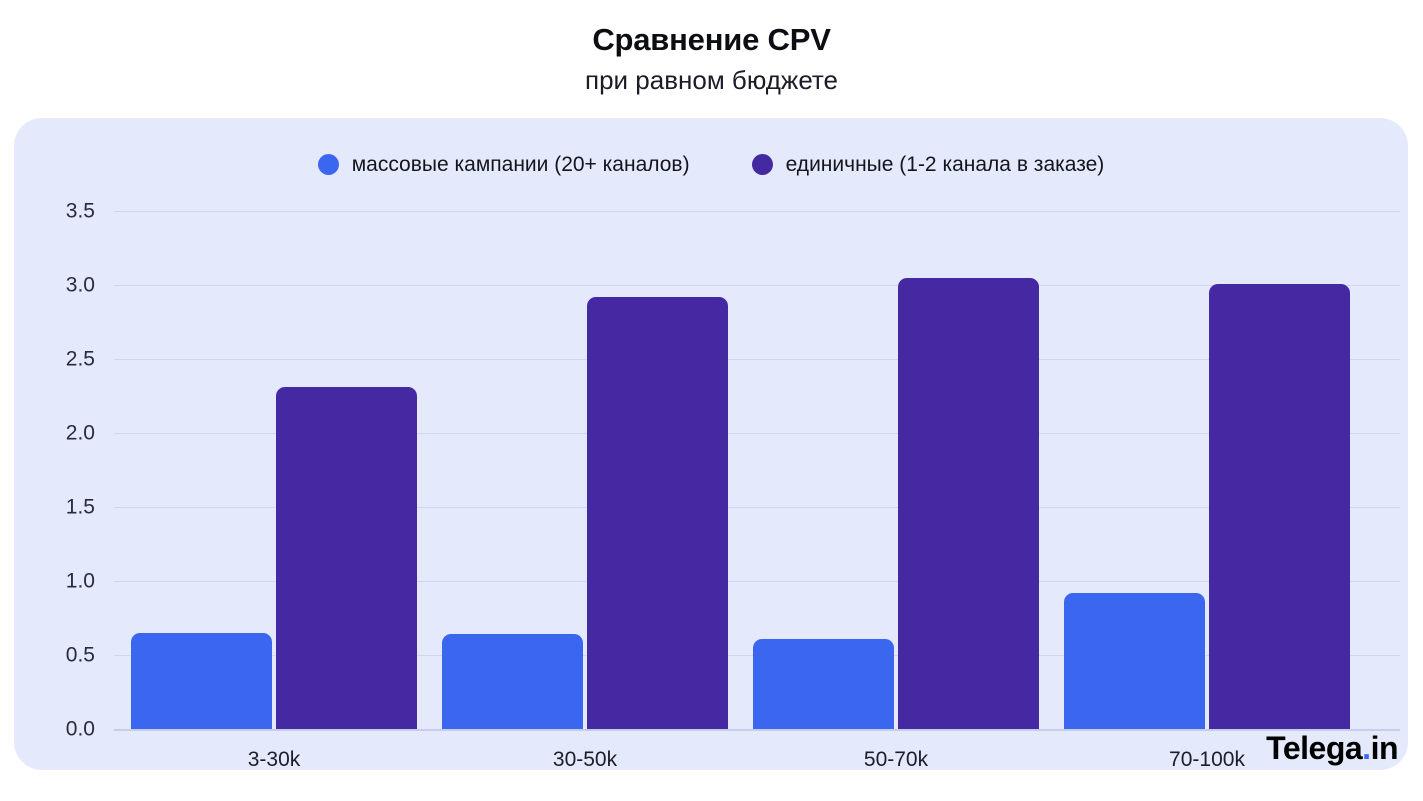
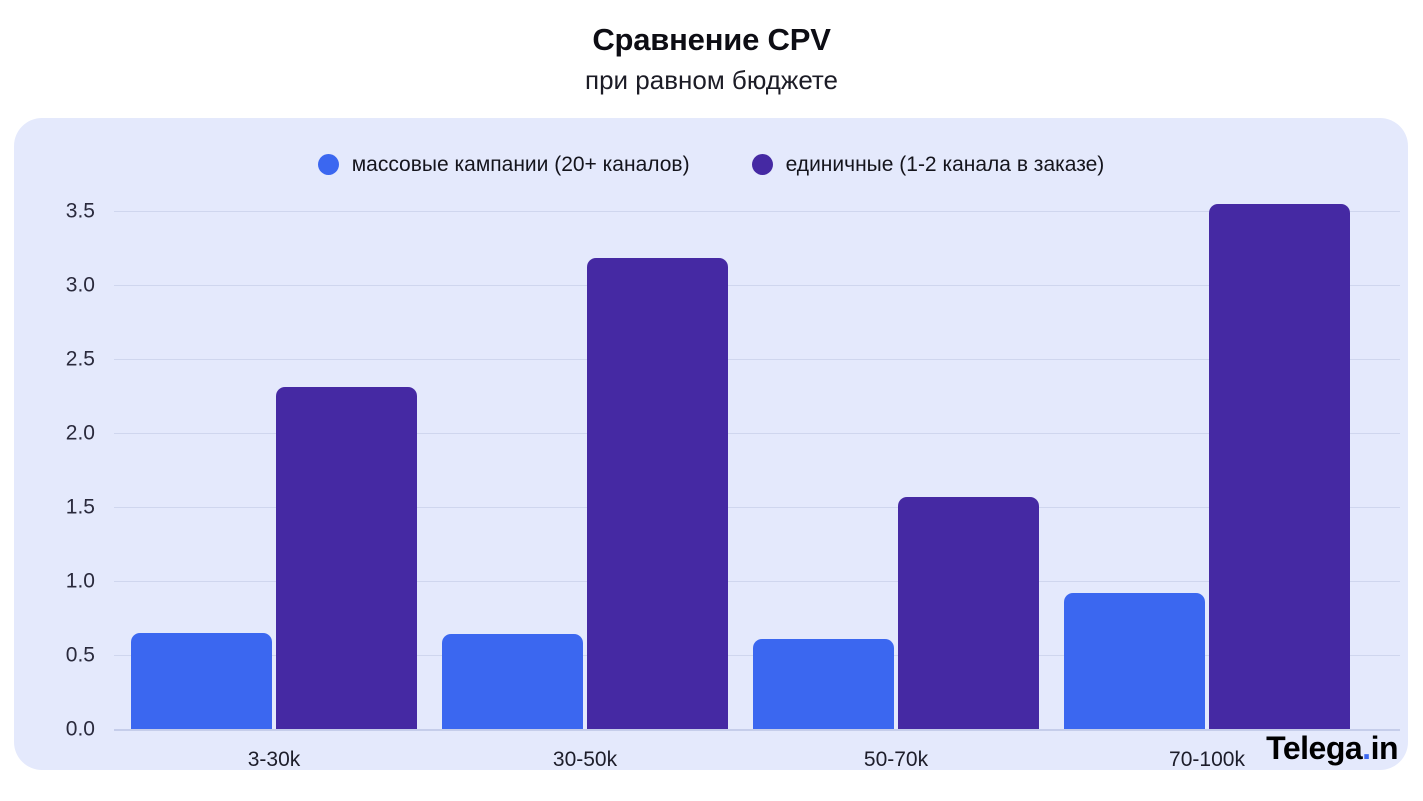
единичные (1-2 канала в заказе)/30-50k: 2.92 -> 3.18
единичные (1-2 канала в заказе)/50-70k: 3.05 -> 1.57
единичные (1-2 канала в заказе)/70-100k: 3.01 -> 3.55
